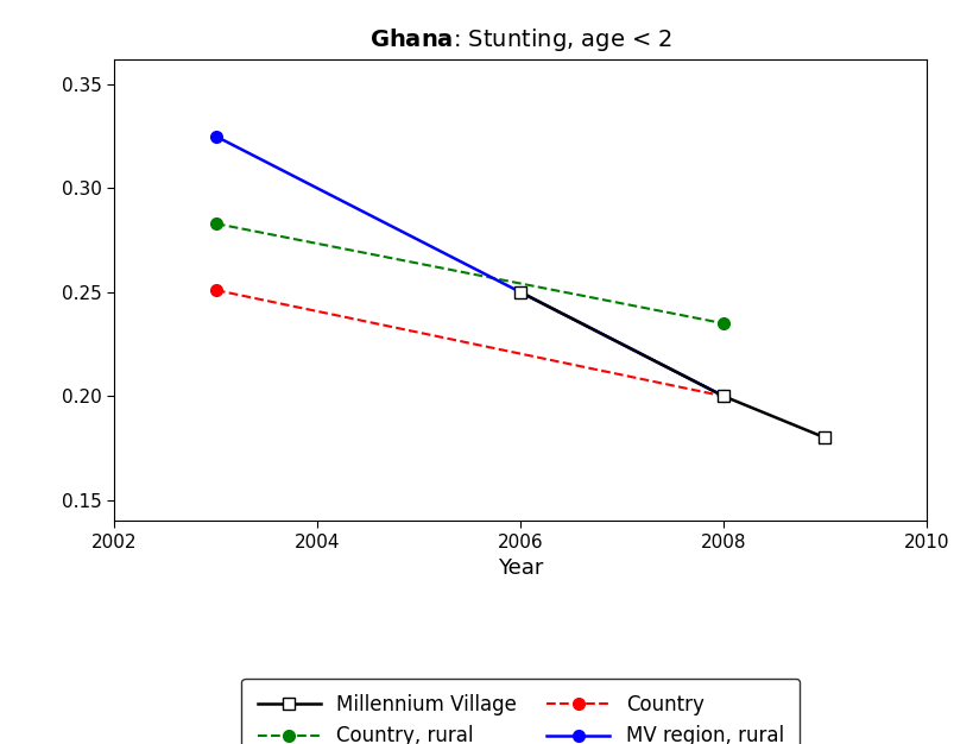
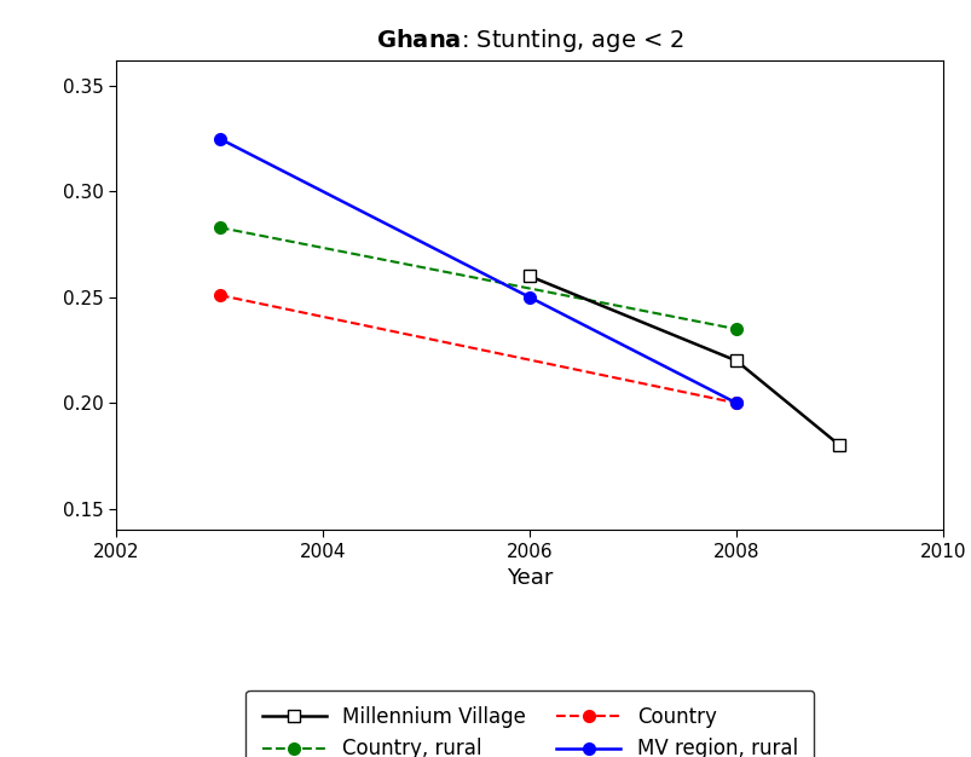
Millennium Village/2006: 0.25 -> 0.26
Millennium Village/2008: 0.20 -> 0.22
